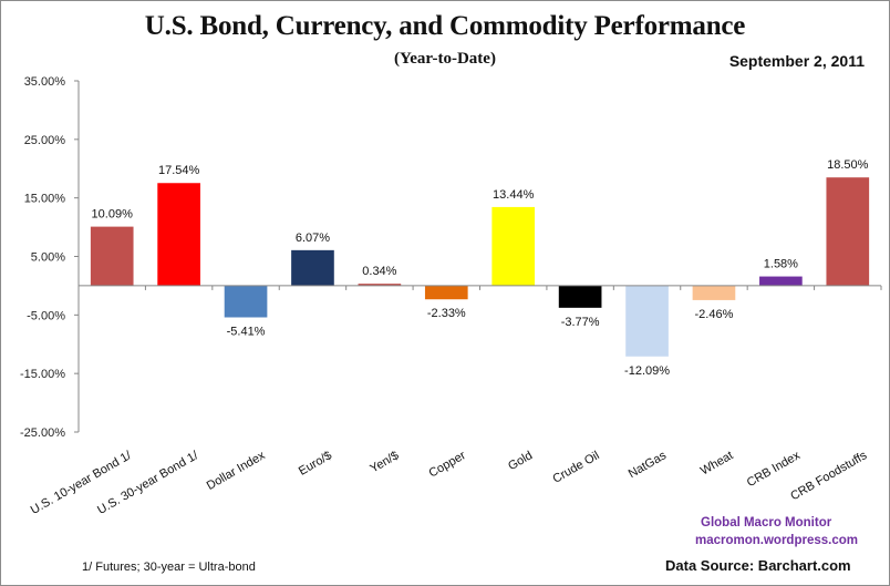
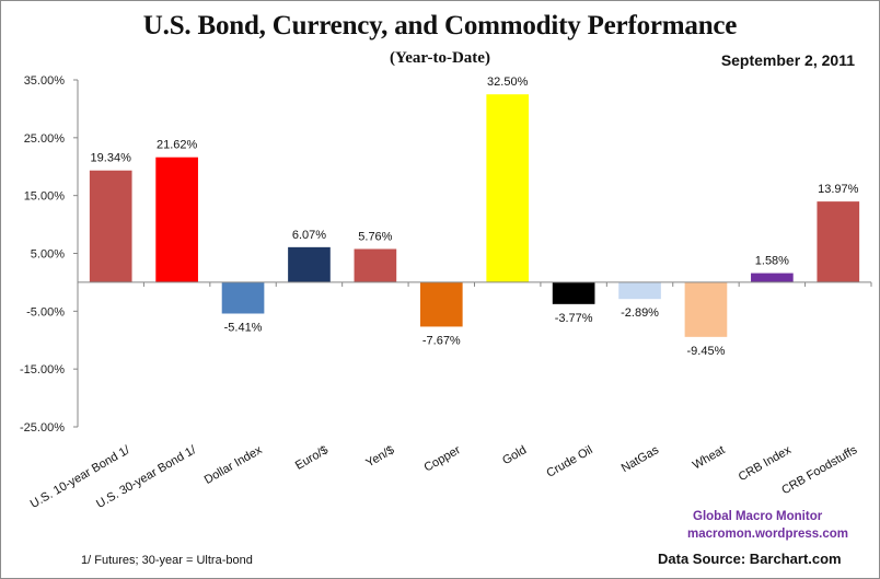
U.S. 10-year Bond 1/: 10.09% -> 19.34%
U.S. 30-year Bond 1/: 17.54% -> 21.62%
Yen/$: 0.34% -> 5.76%
Copper: -2.33% -> -7.67%
Gold: 13.44% -> 32.50%
NatGas: -12.09% -> -2.89%
Wheat: -2.46% -> -9.45%
CRB Foodstuffs: 18.50% -> 13.97%
